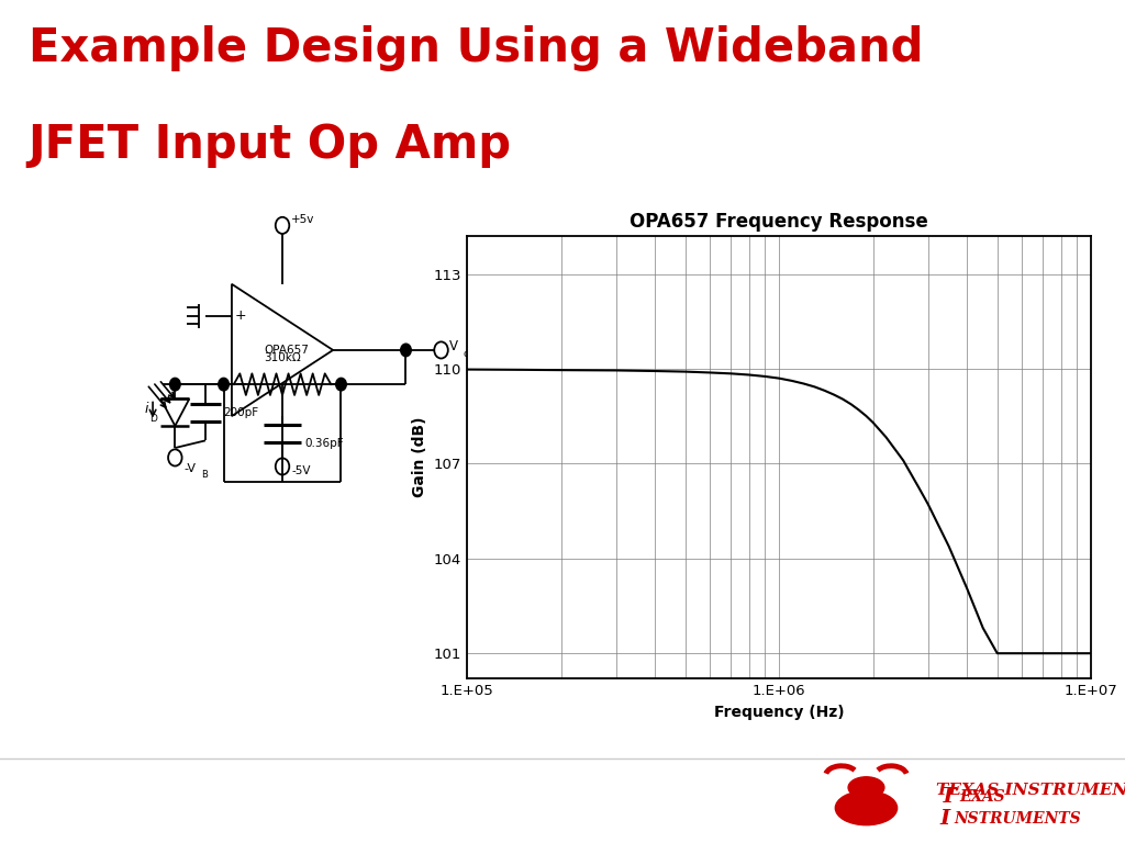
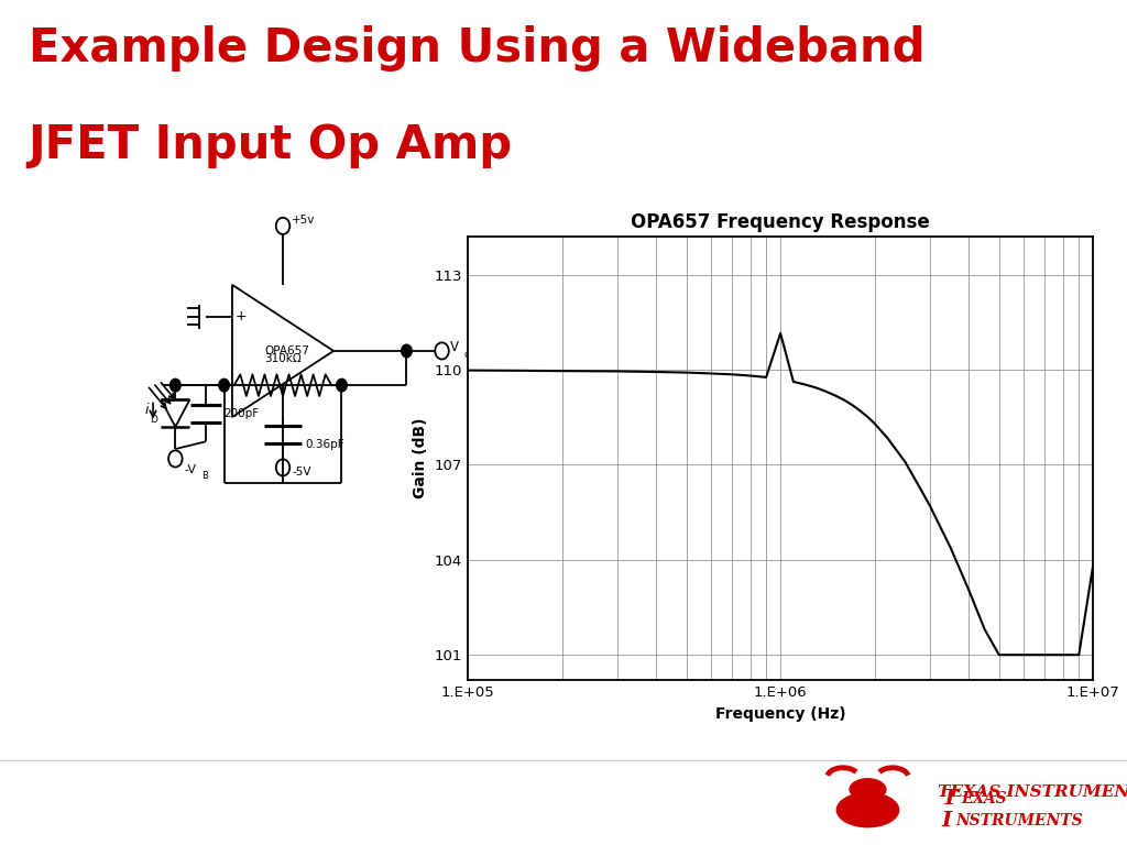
OPA657 Frequency Response/1.E+06: 109.70 -> 111.15
OPA657 Frequency Response/1.E+07: 101.00 -> 103.85
